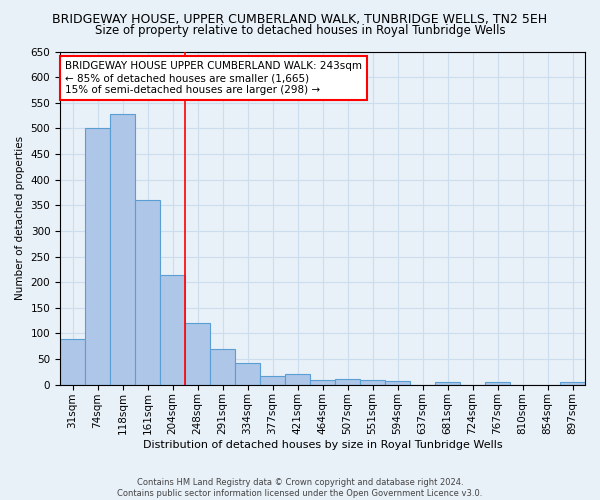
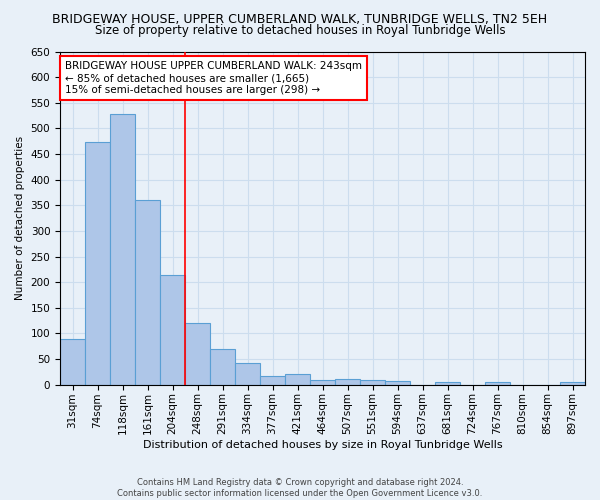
74sqm: 500 -> 474
